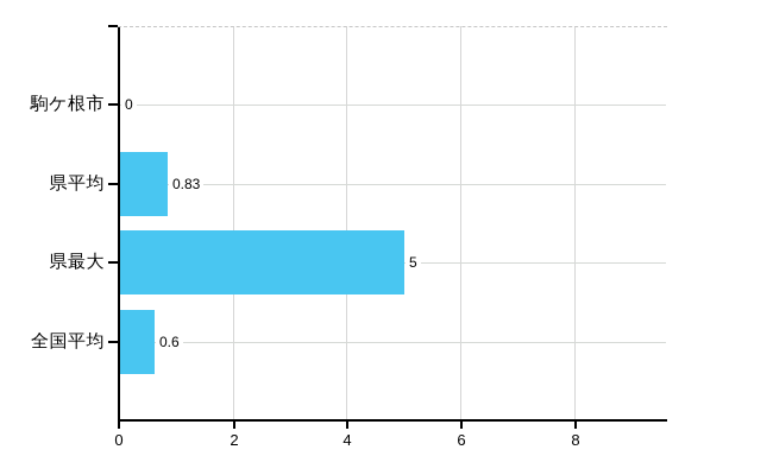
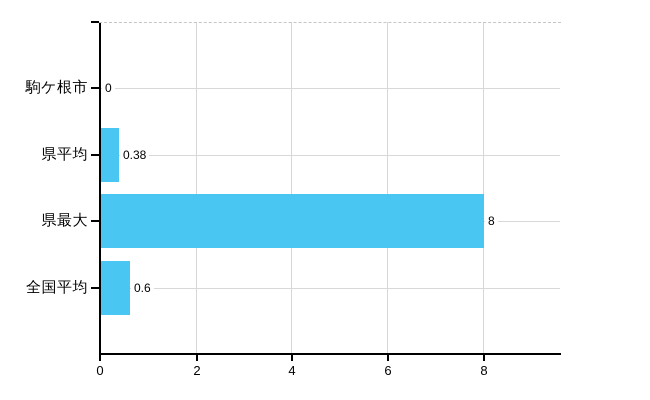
県平均: 0.83 -> 0.38
県最大: 5 -> 8
